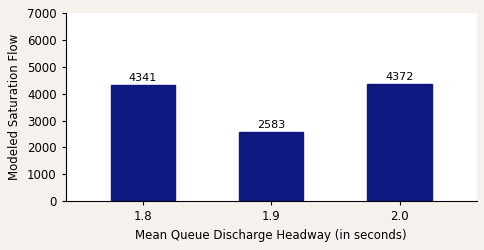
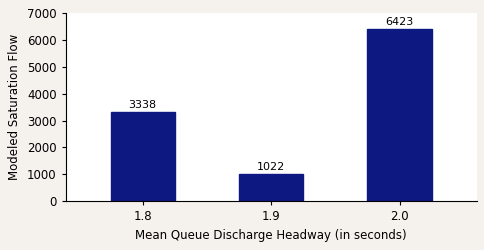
1.8: 4341 -> 3338
1.9: 2583 -> 1022
2.0: 4372 -> 6423
